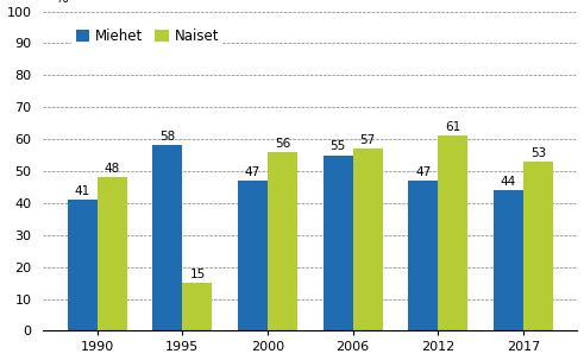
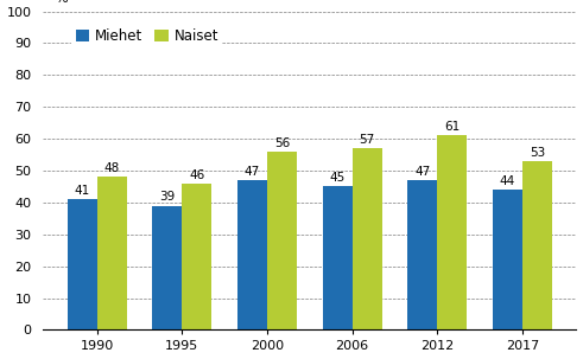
Miehet/1995: 58 -> 39
Naiset/1995: 15 -> 46
Miehet/2006: 55 -> 45
